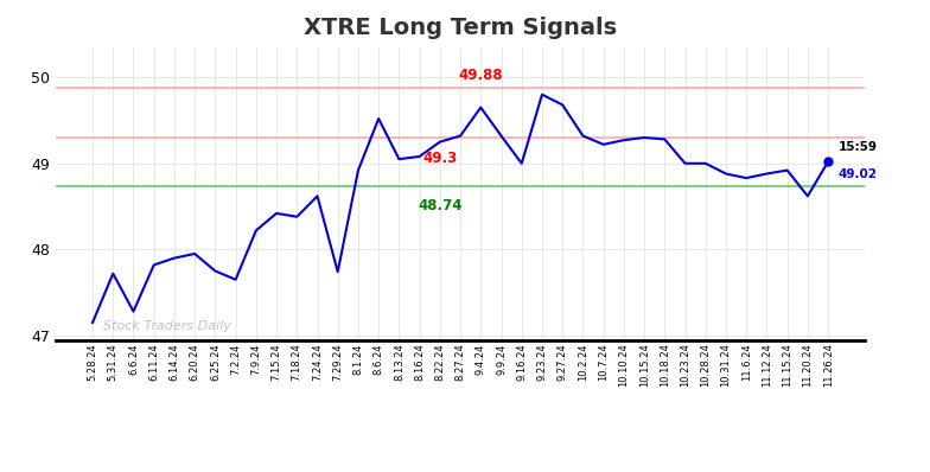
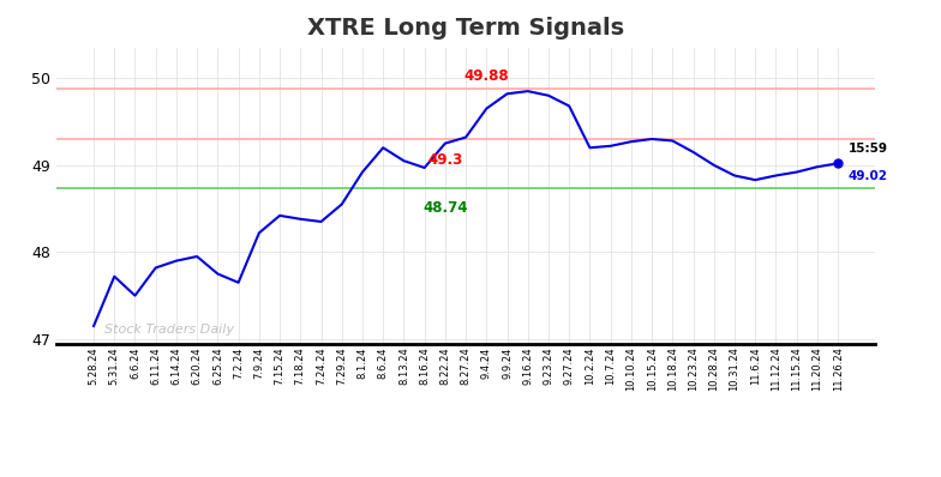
6.6.24: 47.28 -> 47.50
7.24.24: 48.62 -> 48.35
7.29.24: 47.74 -> 48.55
8.6.24: 49.52 -> 49.20
8.16.24: 49.08 -> 48.97
9.9.24: 49.32 -> 49.82
9.16.24: 49.00 -> 49.85
10.2.24: 49.32 -> 49.20
10.23.24: 49.00 -> 49.15
11.20.24: 48.62 -> 48.98
